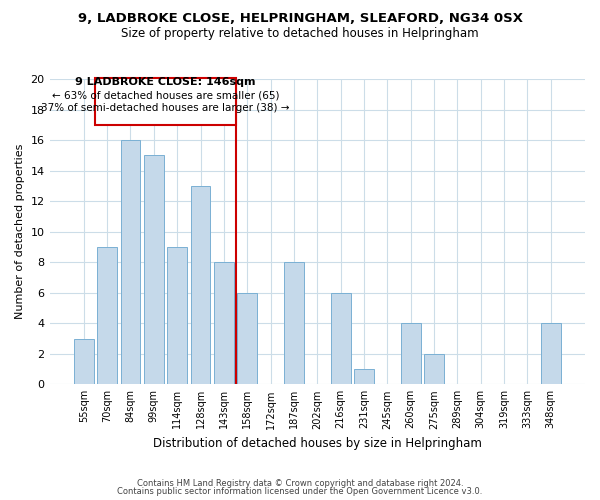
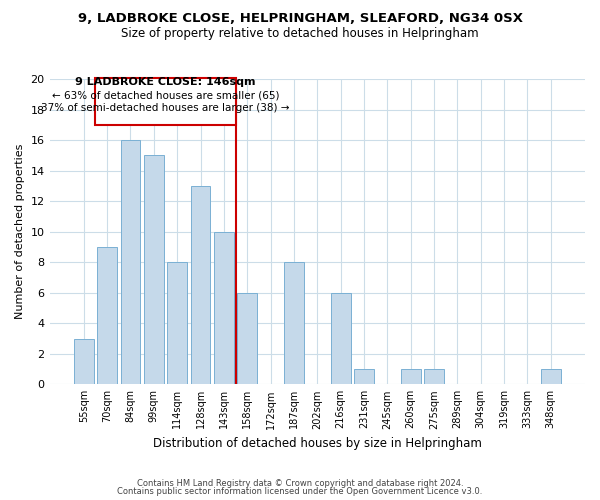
114sqm: 9 -> 8
143sqm: 8 -> 10
260sqm: 4 -> 1
275sqm: 2 -> 1
348sqm: 4 -> 1
